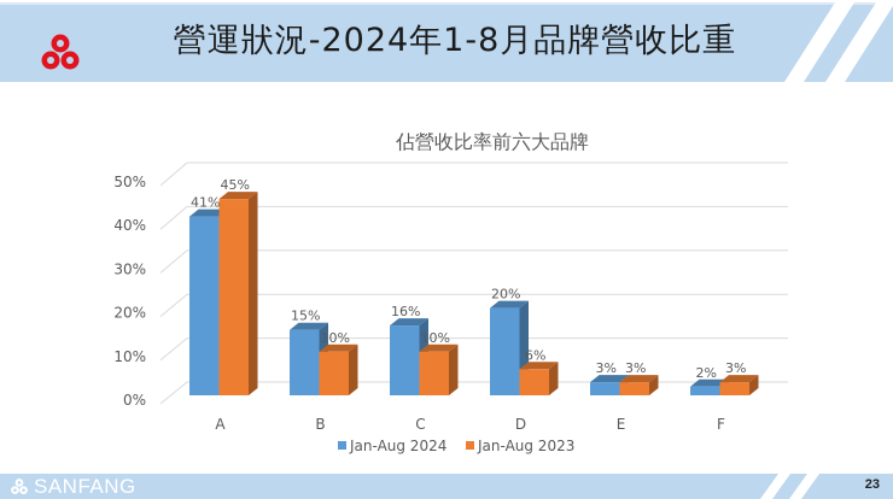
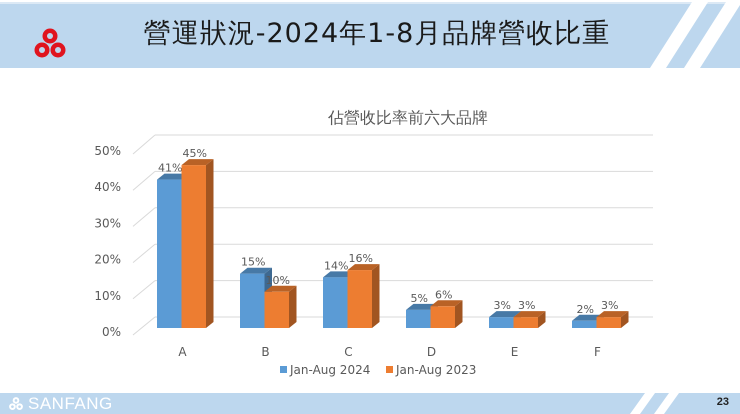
Jan-Aug 2024/C: 16% -> 14%
Jan-Aug 2023/C: 10% -> 16%
Jan-Aug 2024/D: 20% -> 5%
